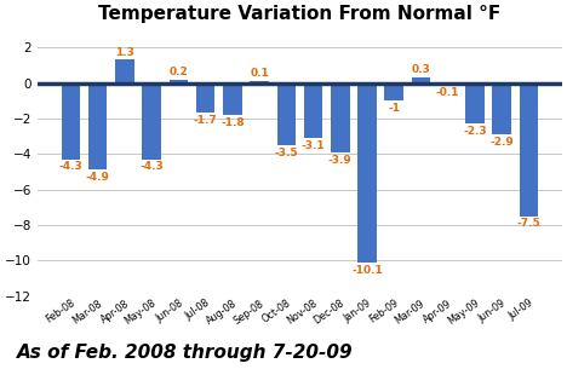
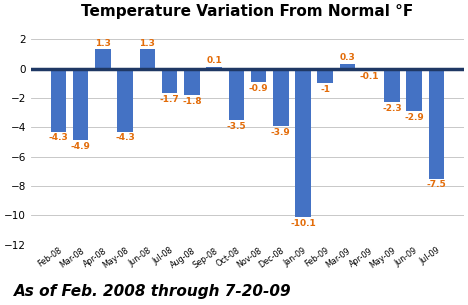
Jun-08: 0.2 -> 1.3
Nov-08: -3.1 -> -0.9
